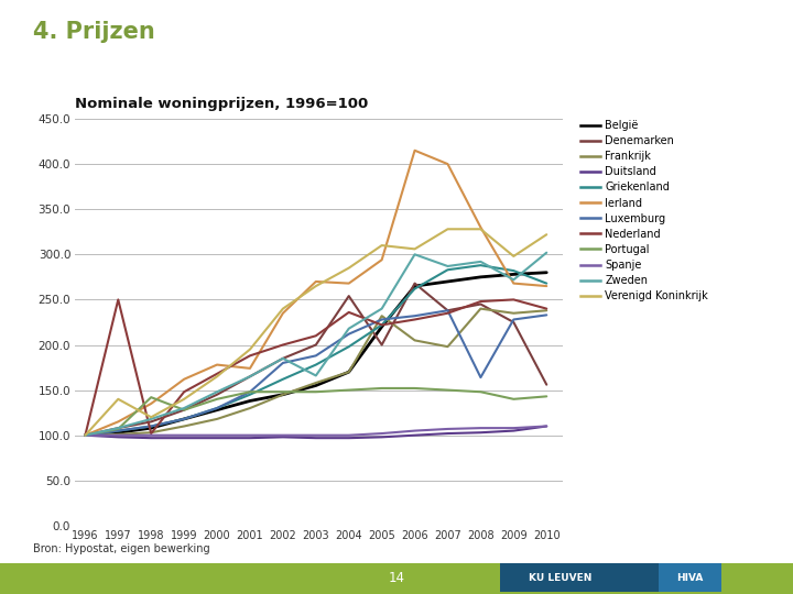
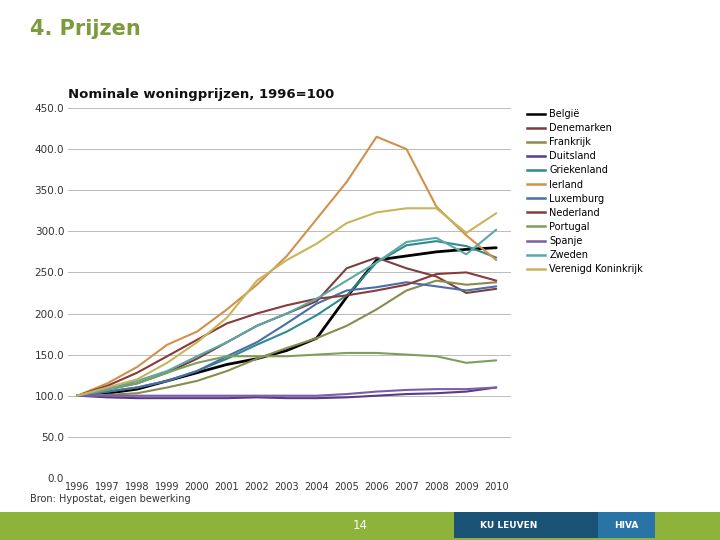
Nederland/1997: 250 -> 112
Verenigd Koninkrijk/1997: 140 -> 110
Nederland/1998: 102 -> 128
Portugal/1998: 142 -> 115
Ierland/2001: 174 -> 205
Luxemburg/2002: 180 -> 165
Zweden/2003: 166 -> 200
Denemarken/2004: 254 -> 215
Ierland/2004: 268 -> 315
Nederland/2004: 236 -> 218
Denemarken/2005: 200 -> 255
Frankrijk/2005: 232 -> 185
Ierland/2005: 294 -> 360
Zweden/2006: 300 -> 262
Verenigd Koninkrijk/2006: 306 -> 323
Denemarken/2007: 238 -> 255
Frankrijk/2007: 198 -> 228
Luxemburg/2008: 164 -> 233
Ierland/2009: 268 -> 295
Denemarken/2010: 156 -> 230
